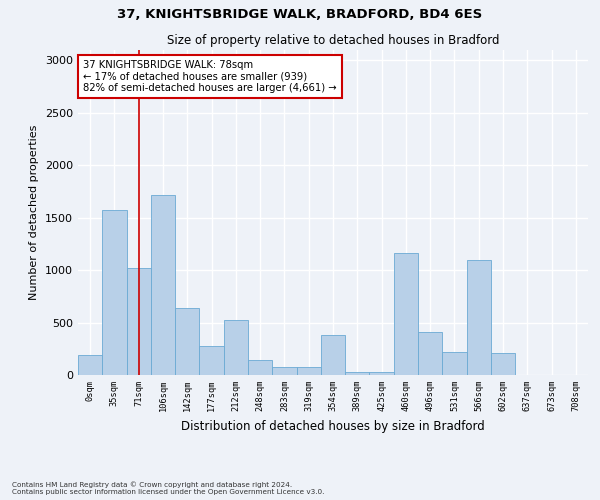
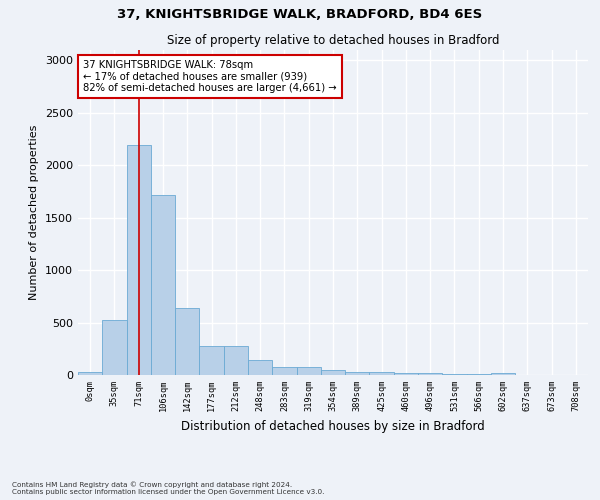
0sqm: 190 -> 20
35sqm: 1570 -> 520
71sqm: 1020 -> 2190
212sqm: 520 -> 280
354sqm: 380 -> 40
460sqm: 1160 -> 20
496sqm: 410 -> 20
531sqm: 220 -> 0
566sqm: 1100 -> 0
602sqm: 210 -> 20
